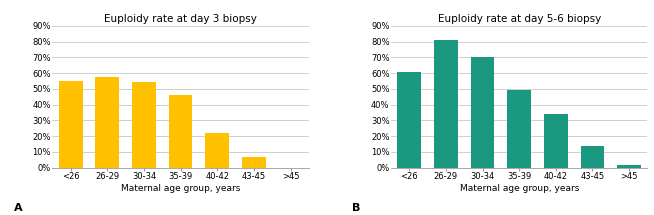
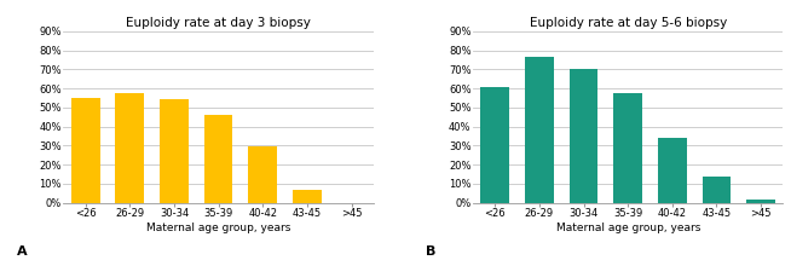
Euploidy rate at day 3 biopsy/40-42: 22% -> 29%
Euploidy rate at day 5-6 biopsy/26-29: 81% -> 77%
Euploidy rate at day 5-6 biopsy/35-39: 49% -> 57%
